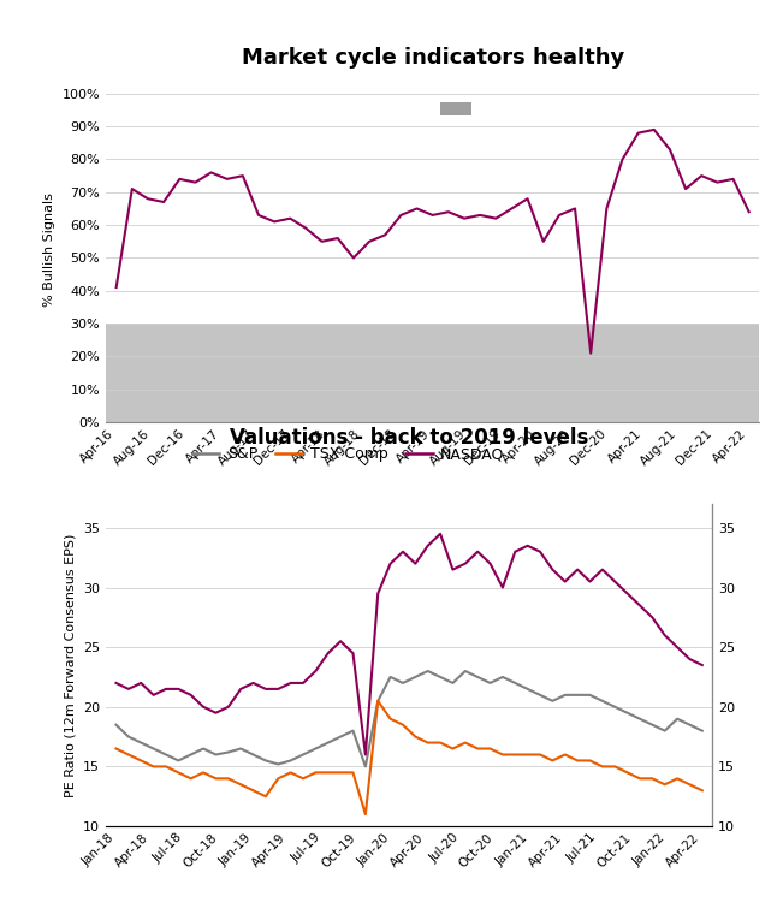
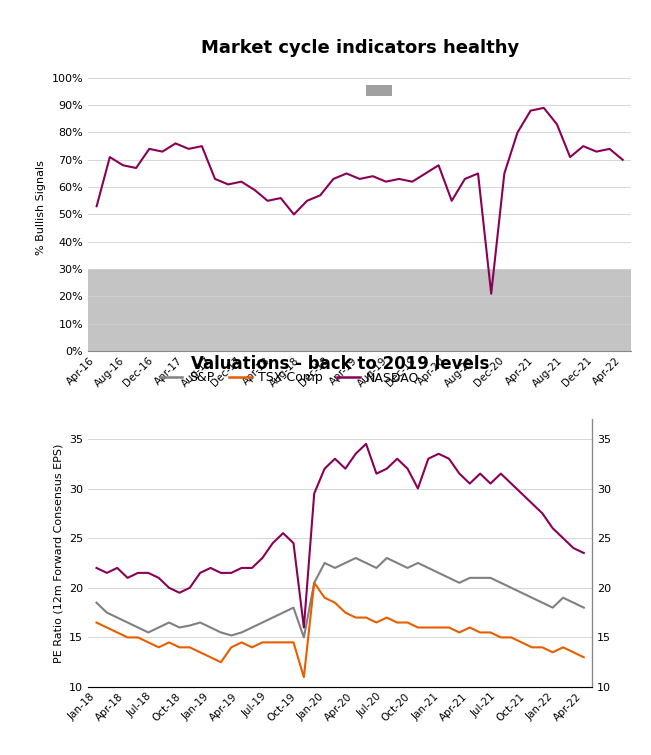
Market cycle indicators healthy/Apr-16: 41% -> 53%
Market cycle indicators healthy/Apr-22: 64% -> 70%
